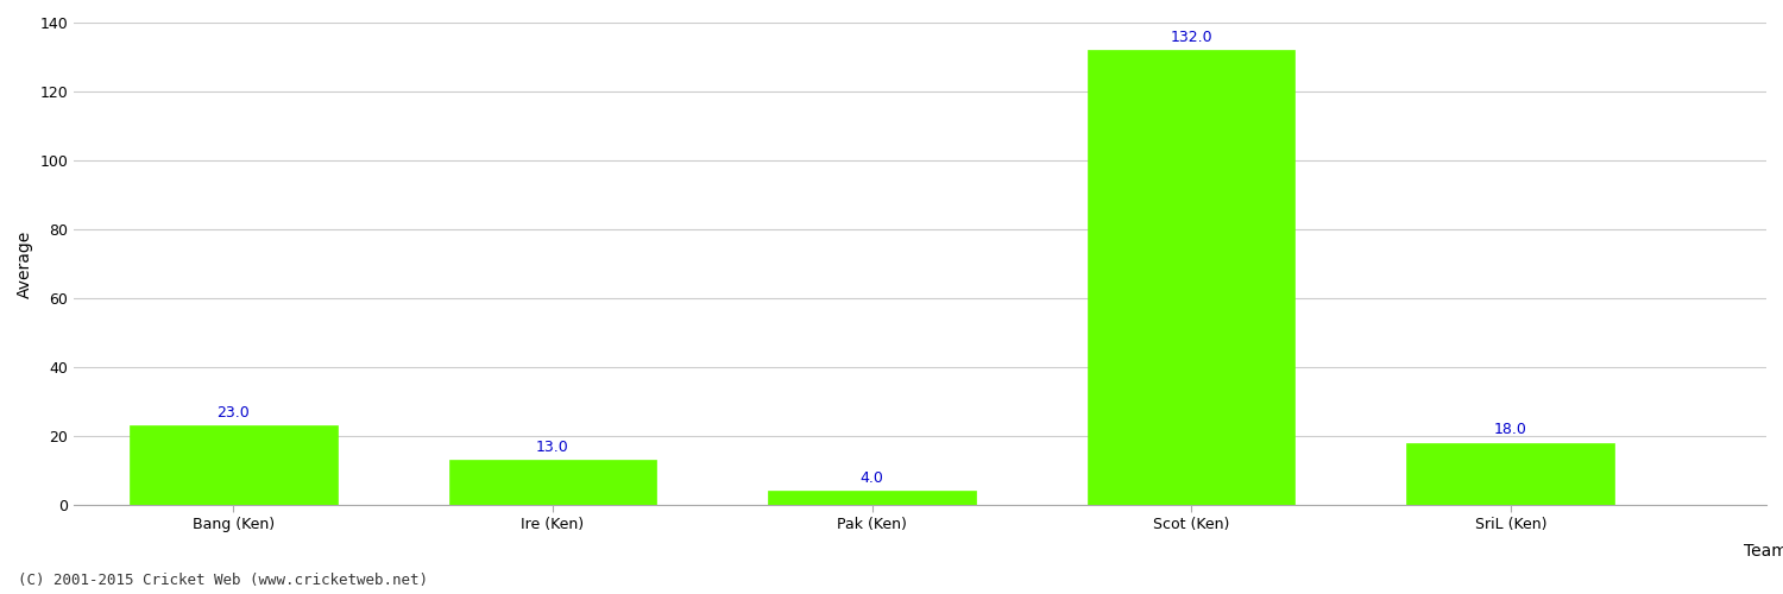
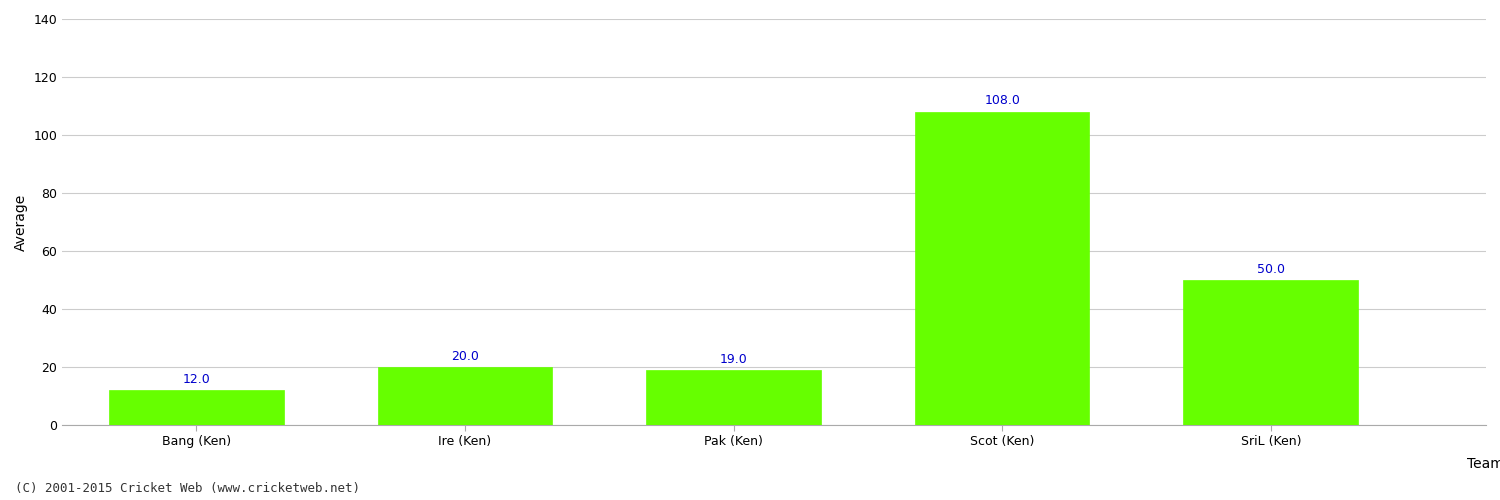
Bang (Ken): 23.0 -> 12.0
Ire (Ken): 13.0 -> 20.0
Pak (Ken): 4.0 -> 19.0
Scot (Ken): 132.0 -> 108.0
SriL (Ken): 18.0 -> 50.0
